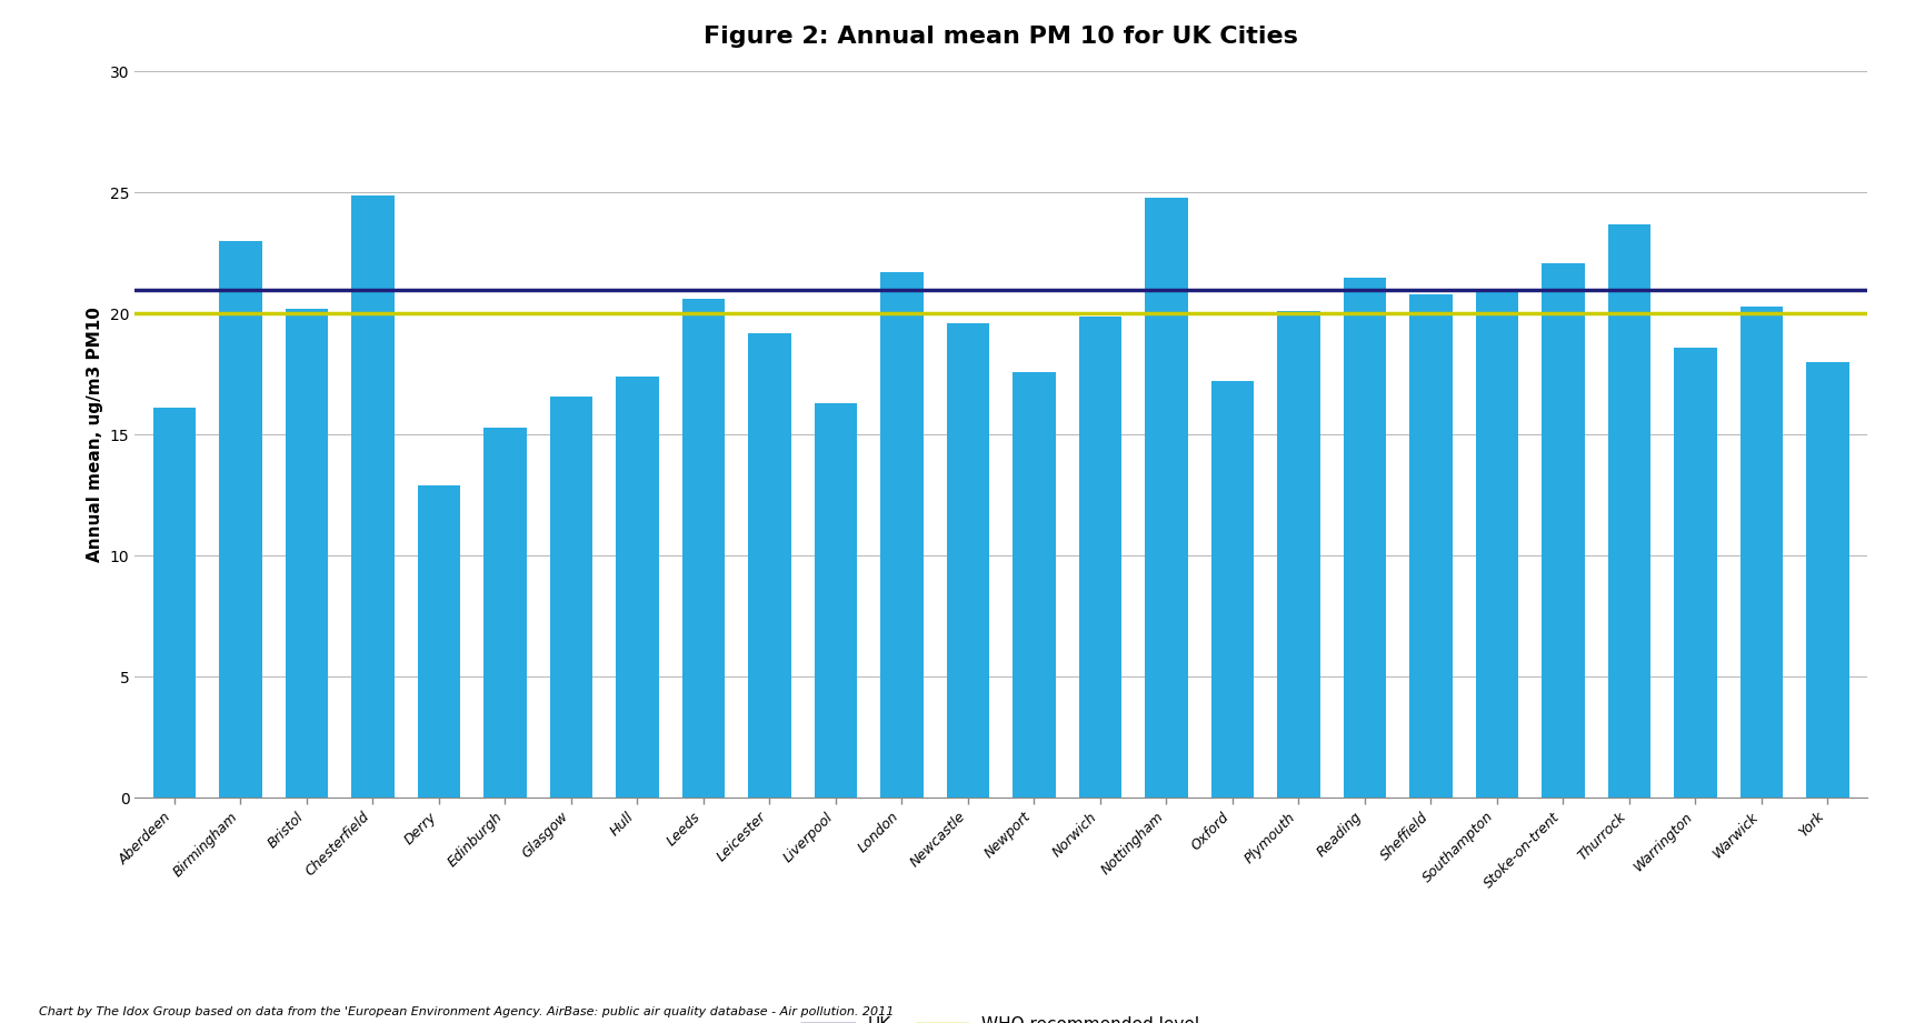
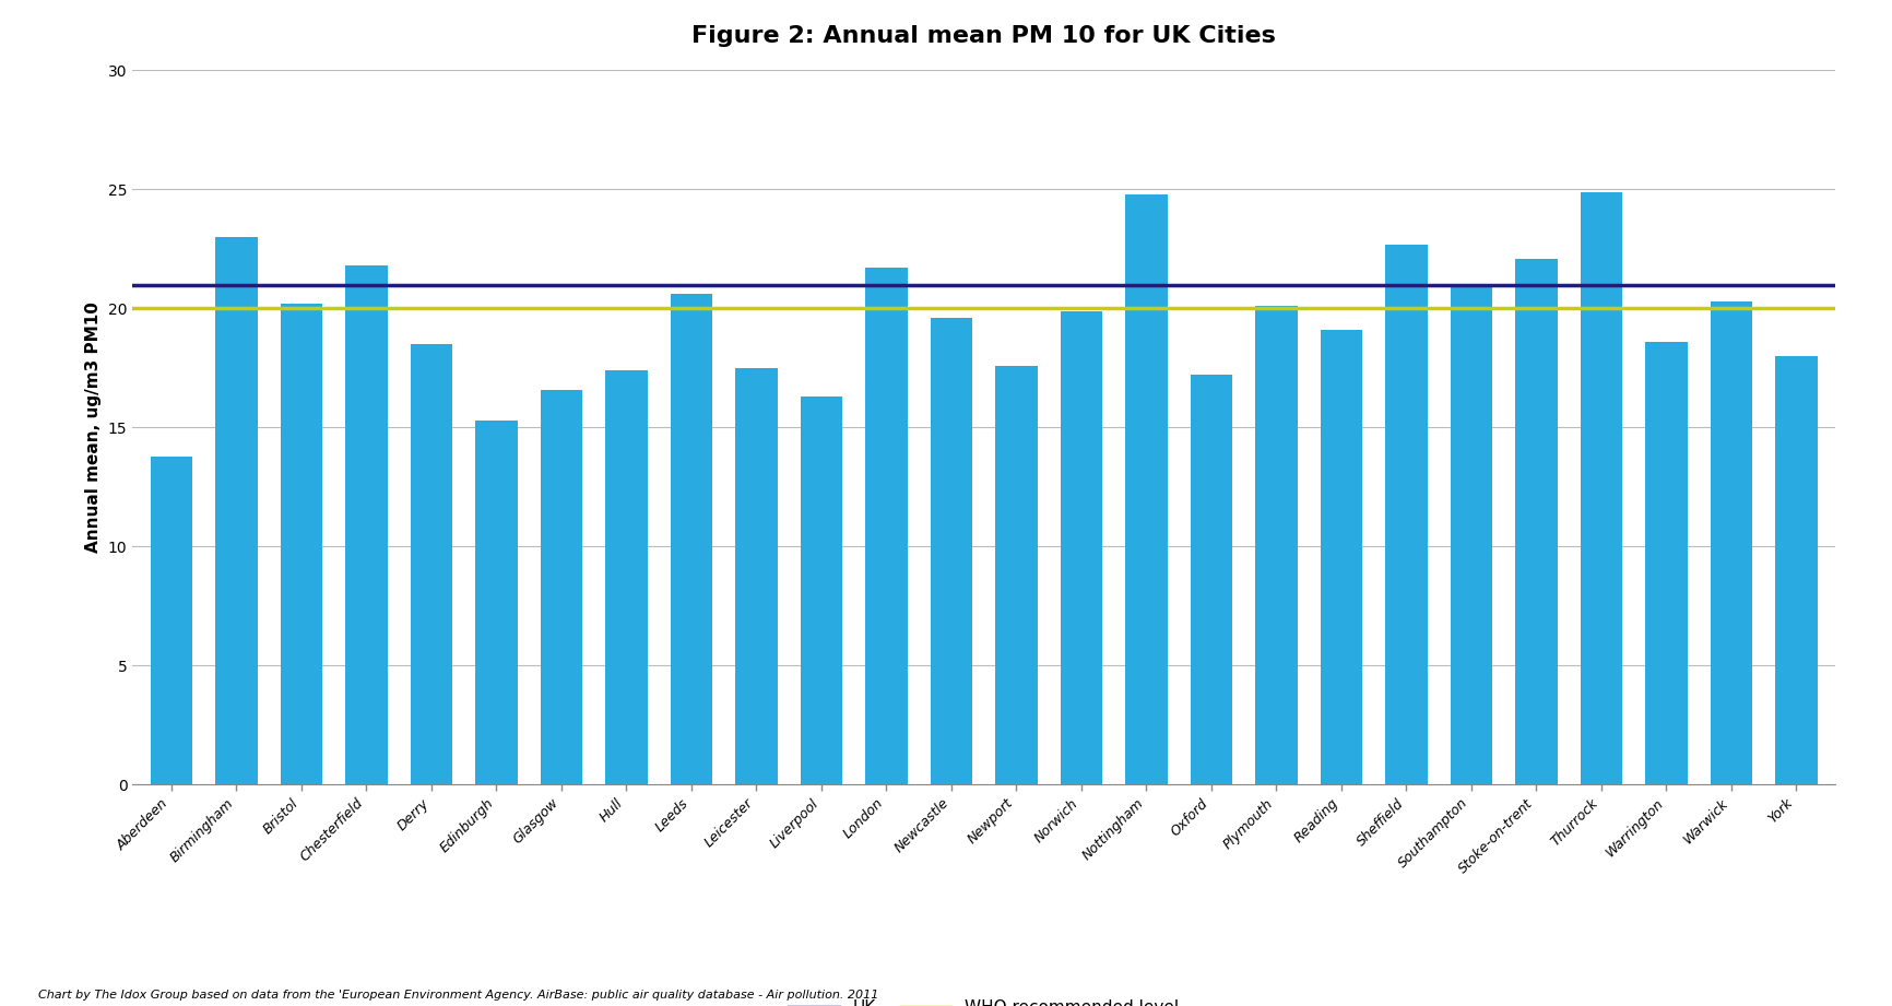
Aberdeen: 16.1 -> 13.8
Chesterfield: 24.9 -> 21.8
Derry: 12.9 -> 18.5
Leicester: 19.2 -> 17.5
Reading: 21.5 -> 19.1
Sheffield: 20.8 -> 22.7
Thurrock: 23.7 -> 24.9
